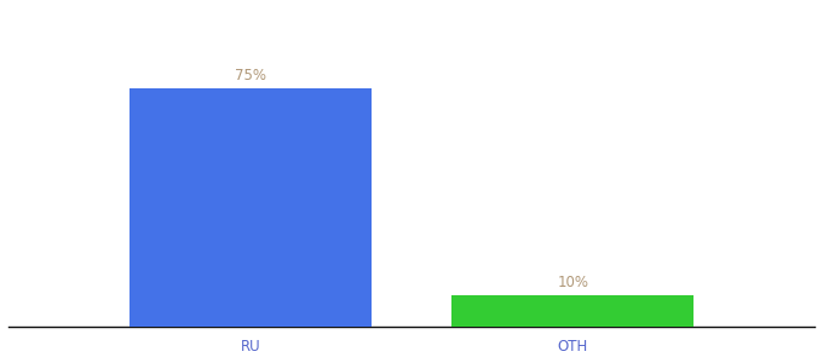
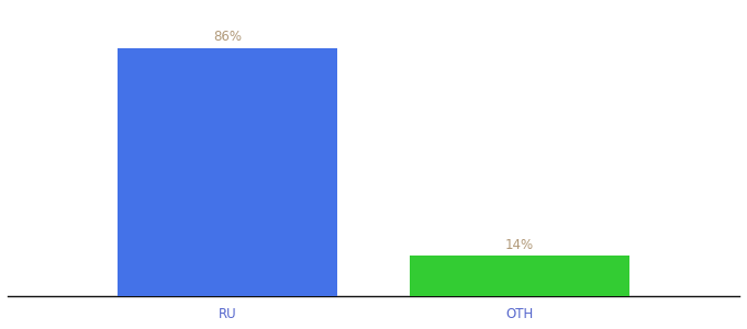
RU: 75% -> 86%
OTH: 10% -> 14%
